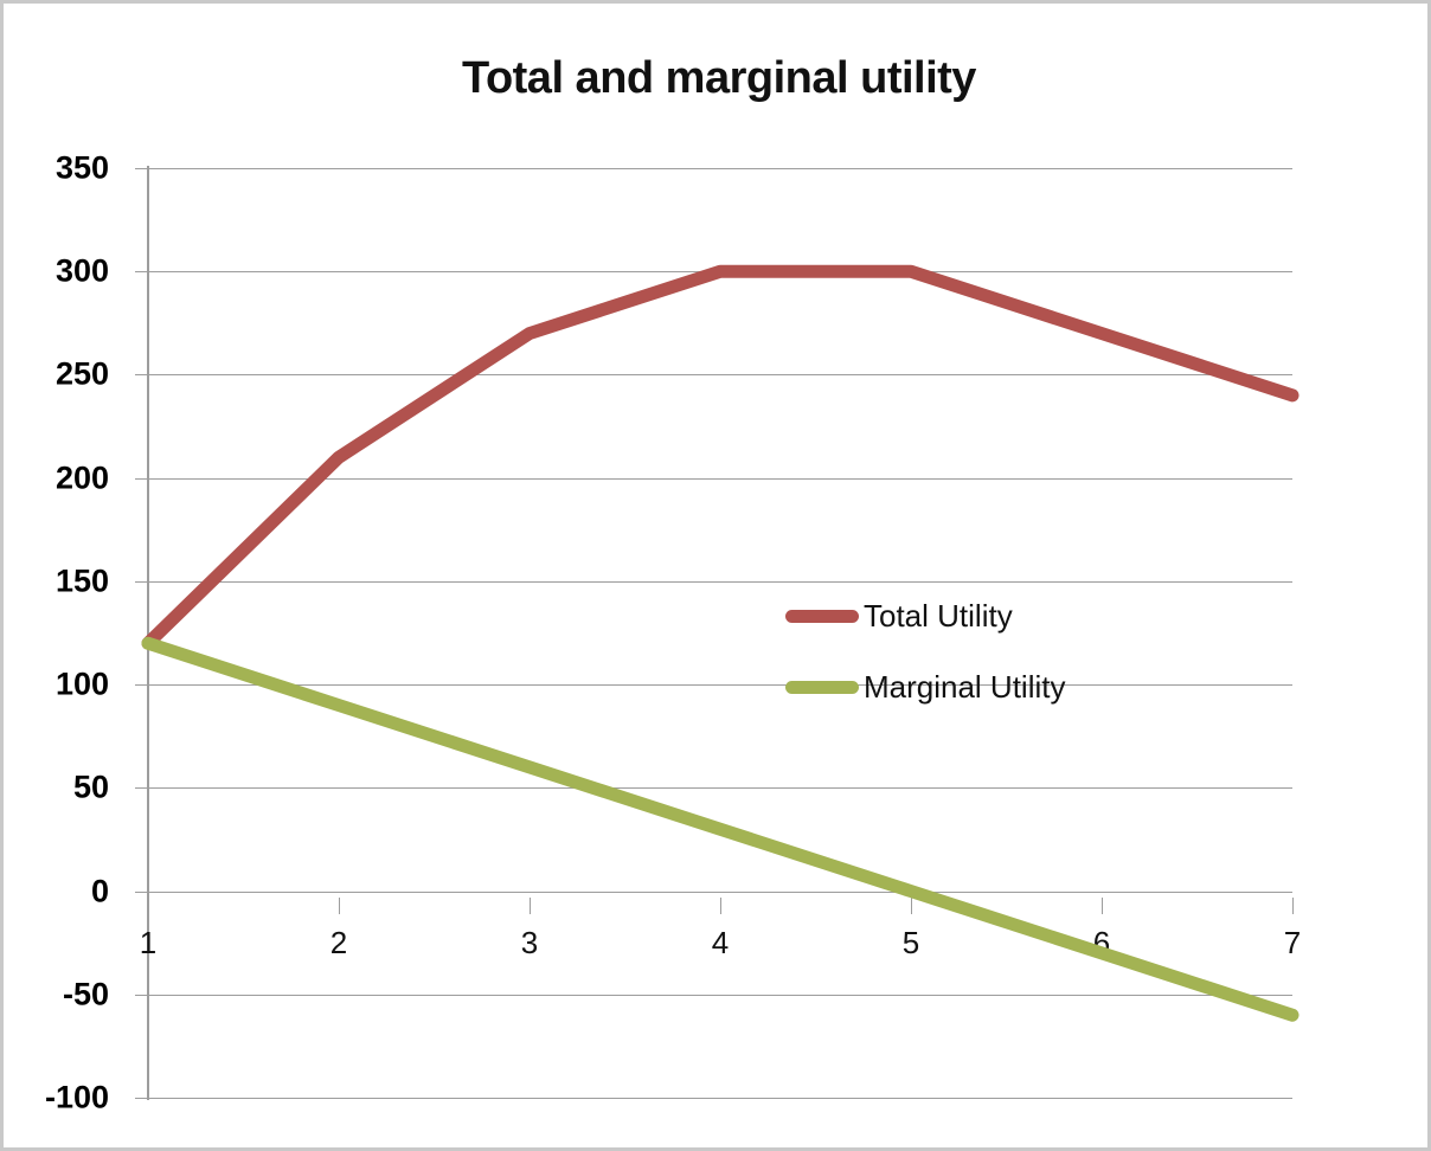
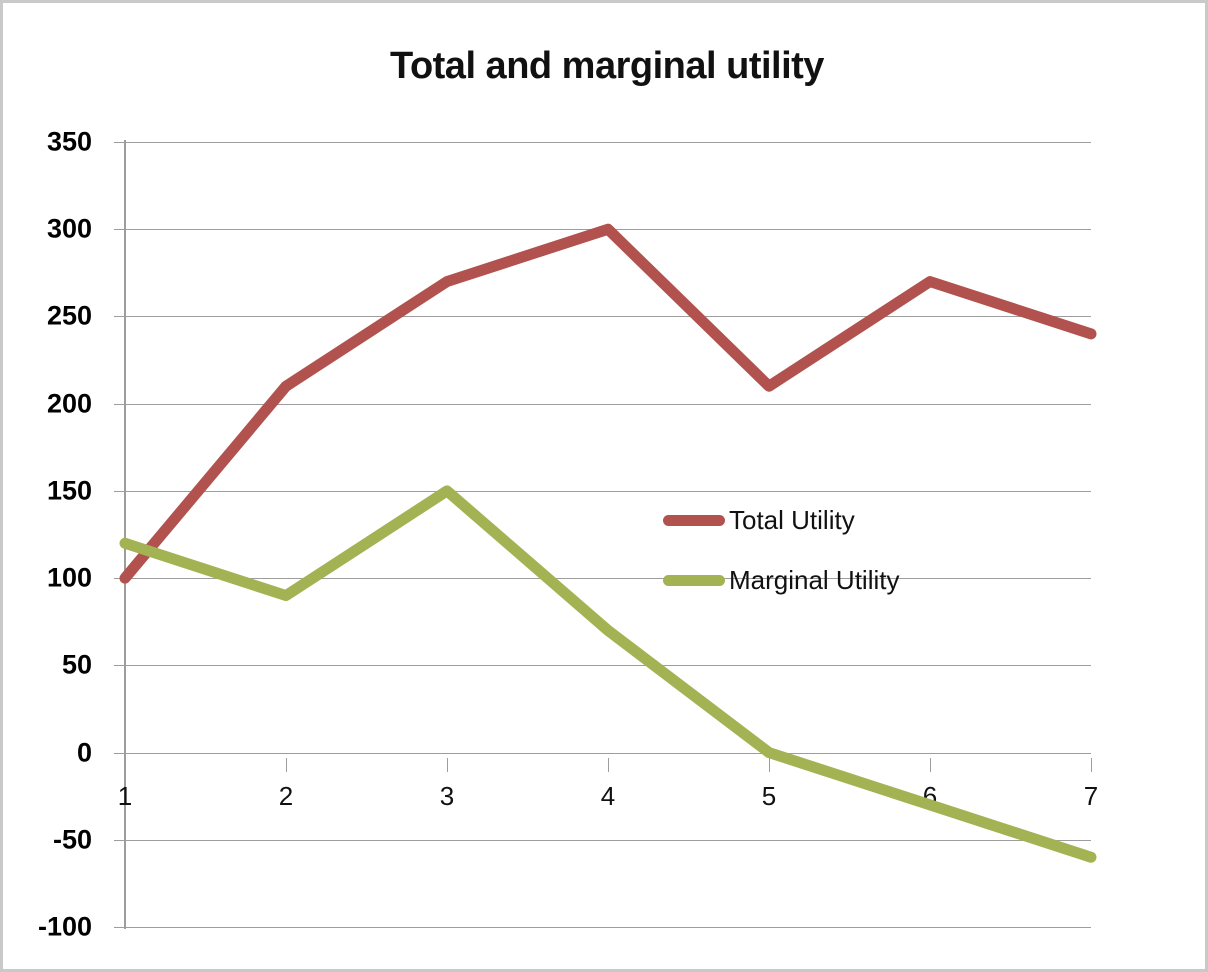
Total Utility/1: 120 -> 100
Marginal Utility/3: 60 -> 150
Marginal Utility/4: 30 -> 70
Total Utility/5: 300 -> 210
